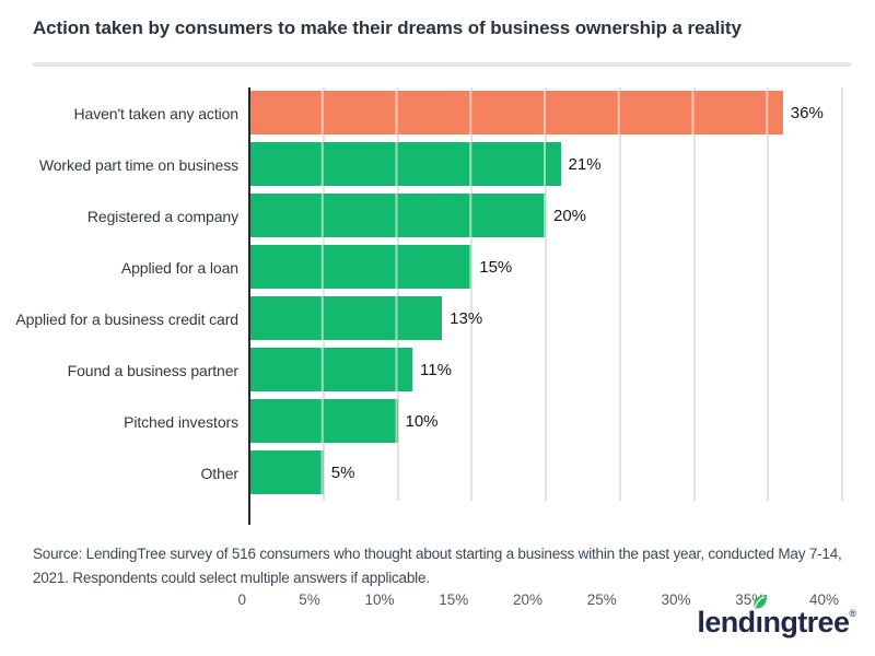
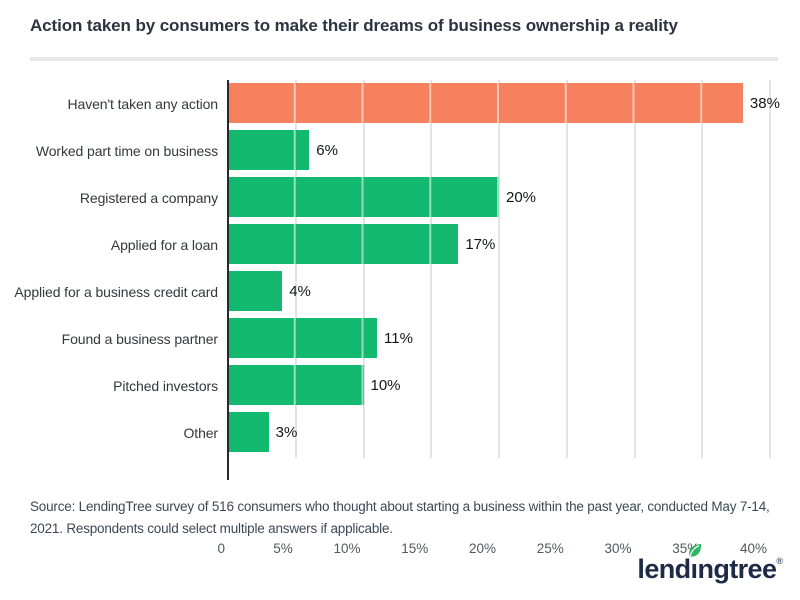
Haven't taken any action: 36% -> 38%
Worked part time on business: 21% -> 6%
Applied for a loan: 15% -> 17%
Applied for a business credit card: 13% -> 4%
Other: 5% -> 3%
